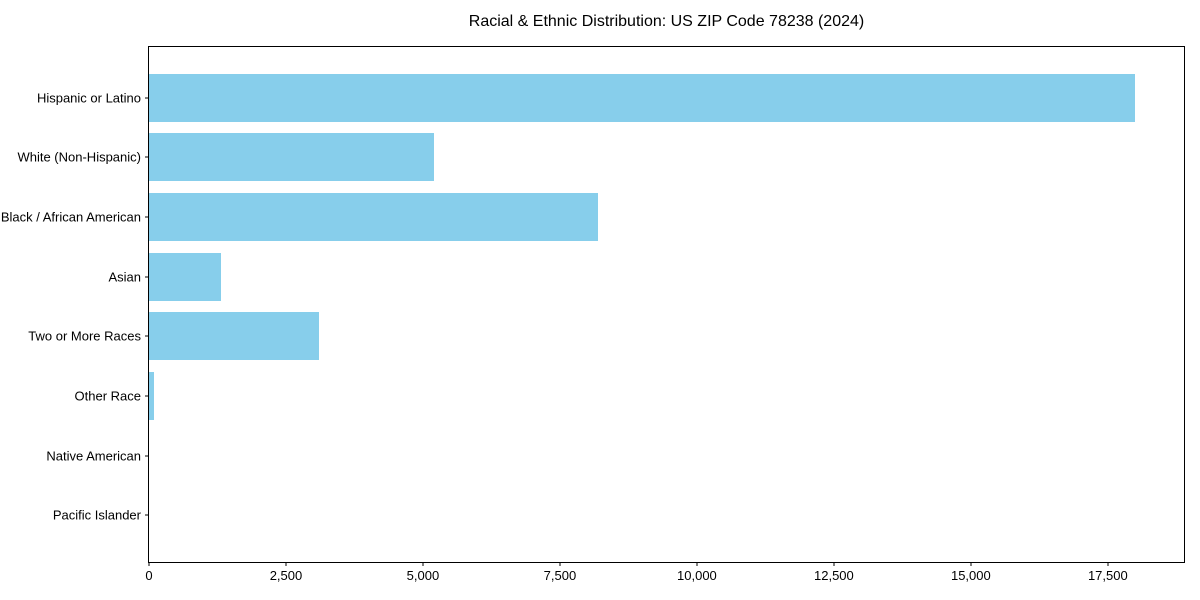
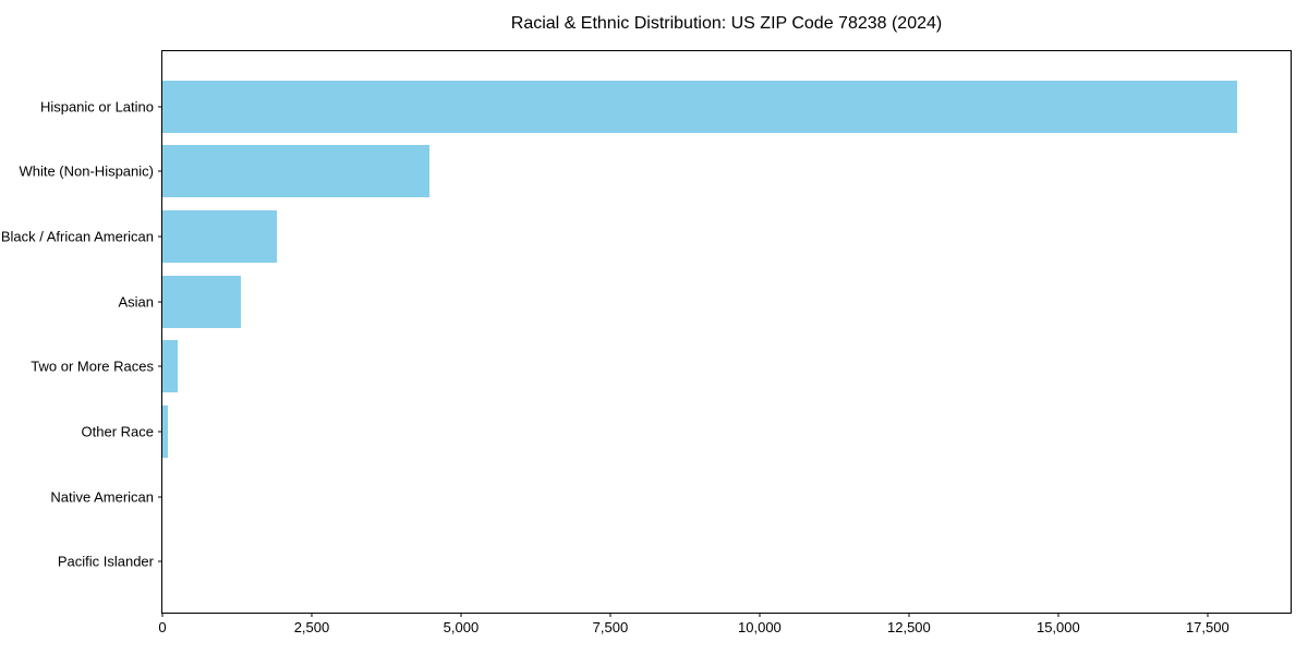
White (Non-Hispanic): 5200 -> 4500
Black / African American: 8200 -> 1900
Two or More Races: 3100 -> 300
